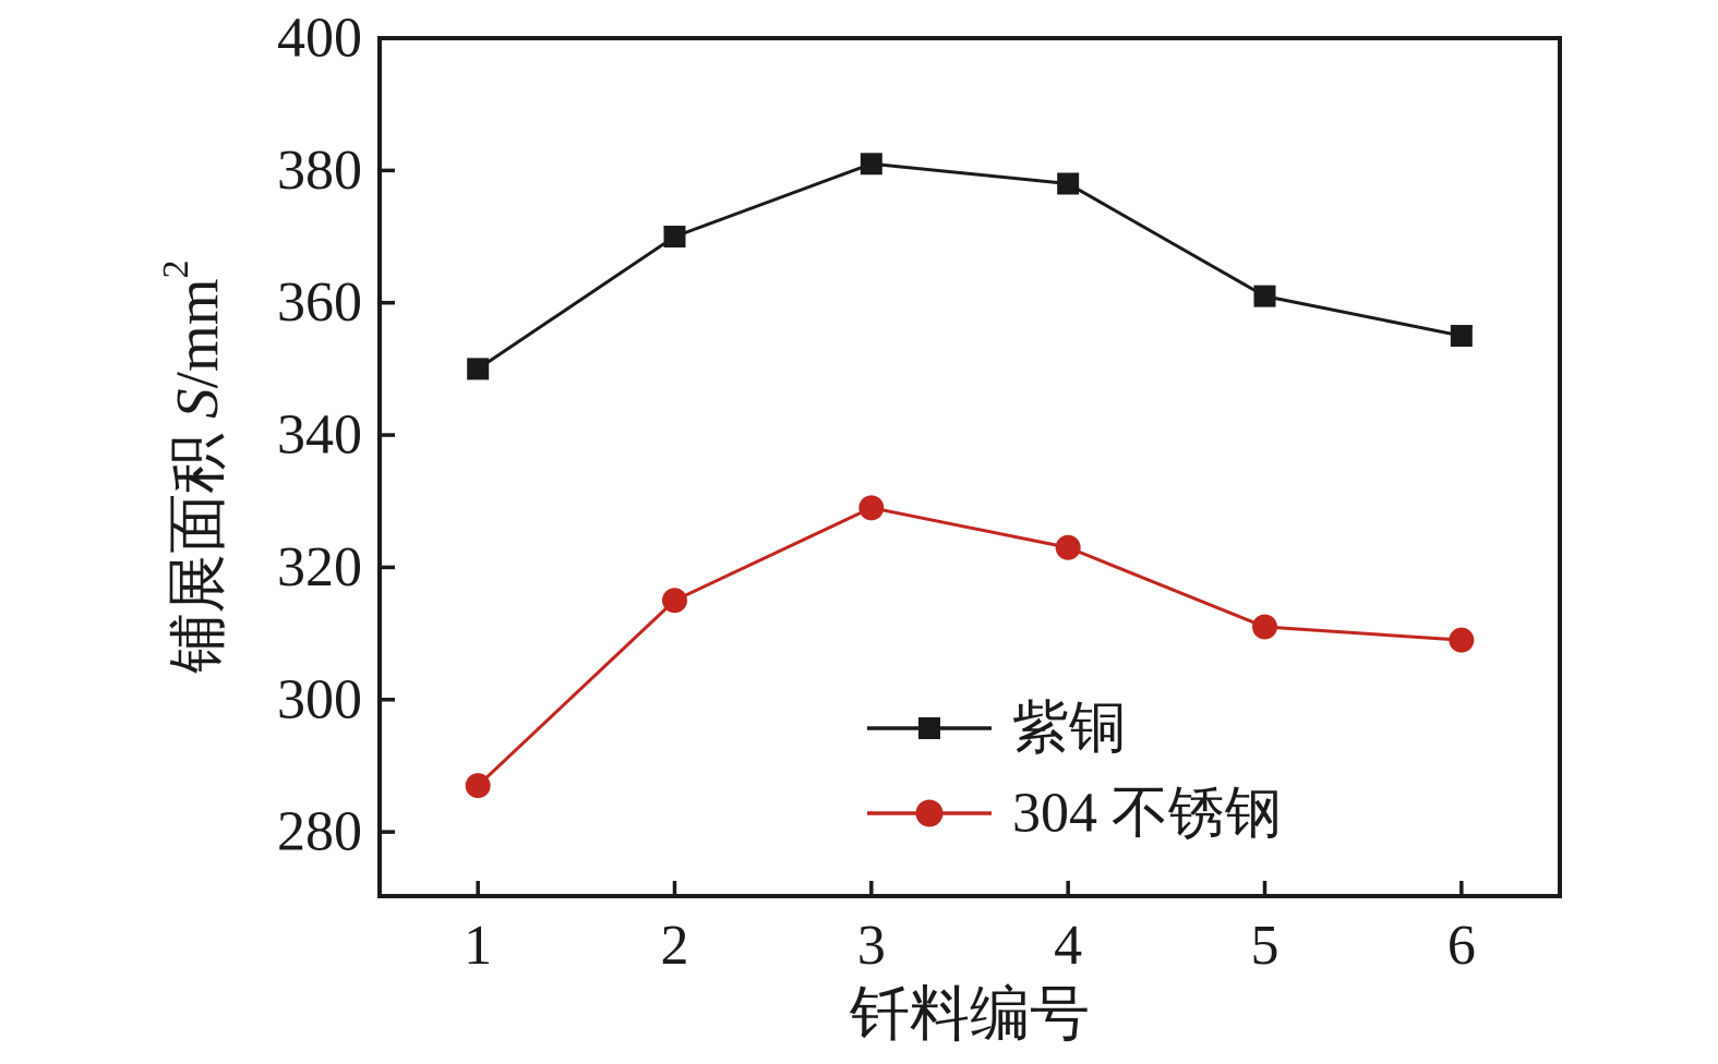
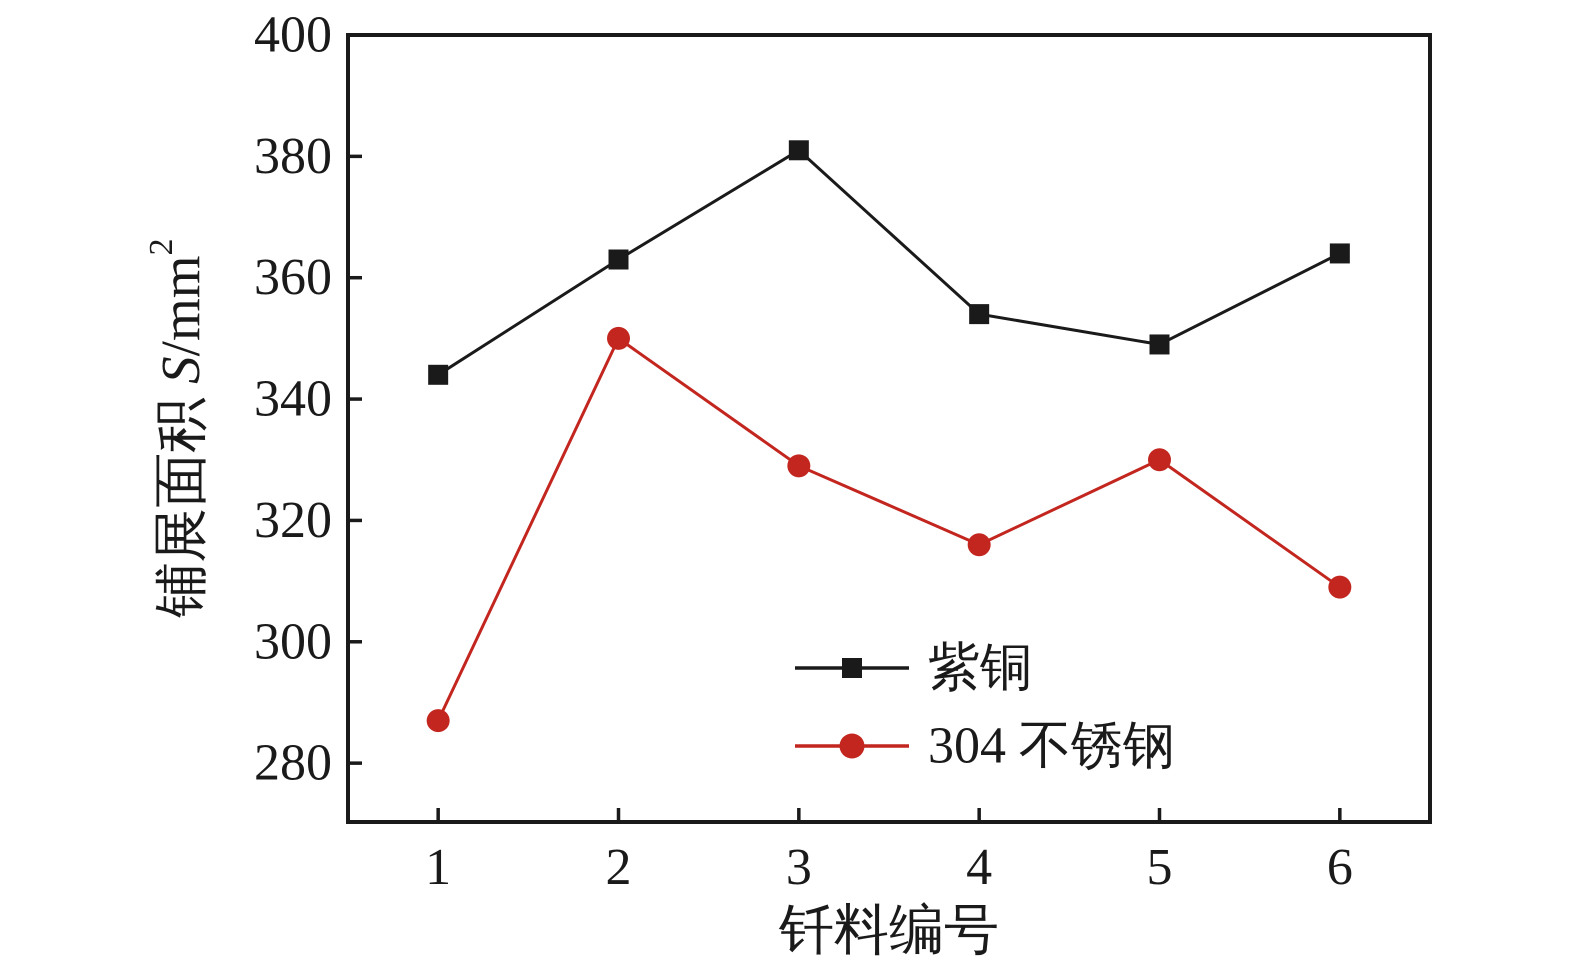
紫铜/1: 350 -> 344
紫铜/2: 370 -> 363
304 不锈钢/2: 315 -> 350
紫铜/4: 378 -> 354
304 不锈钢/4: 323 -> 316
紫铜/5: 361 -> 349
304 不锈钢/5: 311 -> 330
紫铜/6: 355 -> 364
